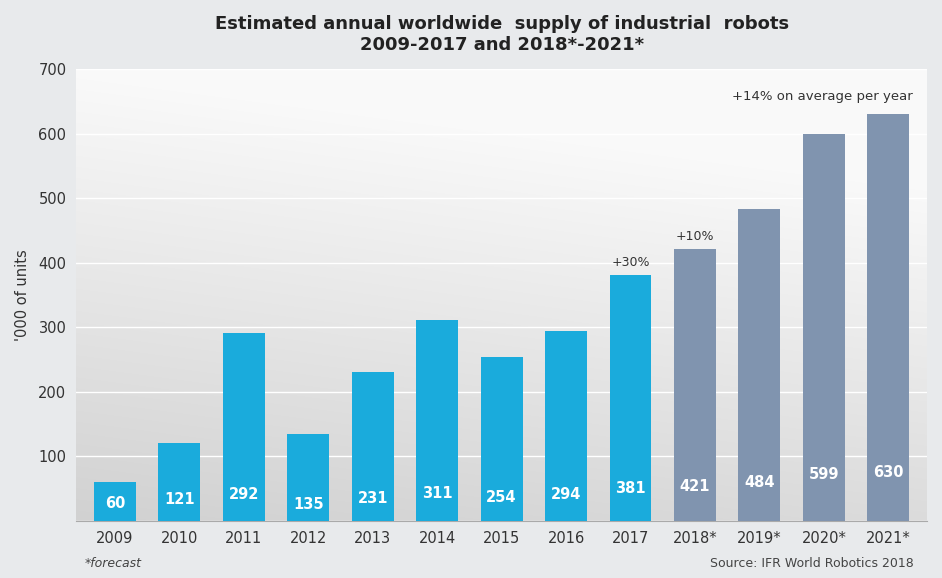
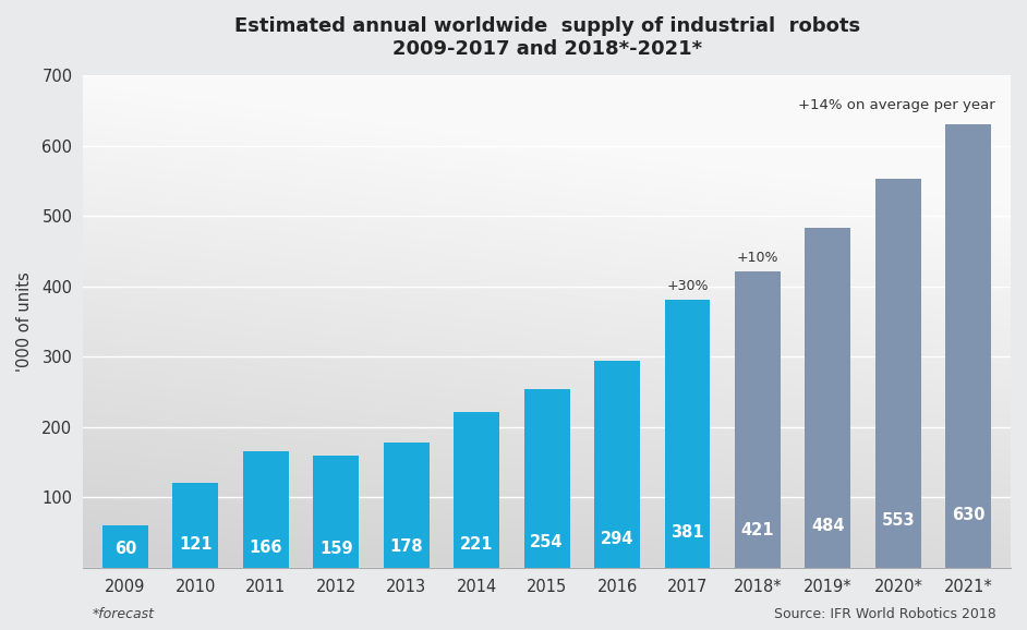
2011: 292 -> 166
2012: 135 -> 159
2013: 231 -> 178
2014: 311 -> 221
2020*: 599 -> 553
